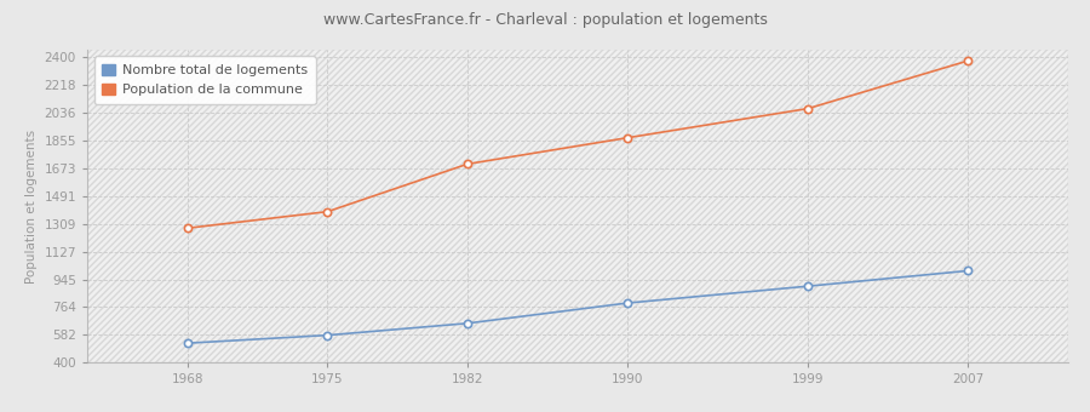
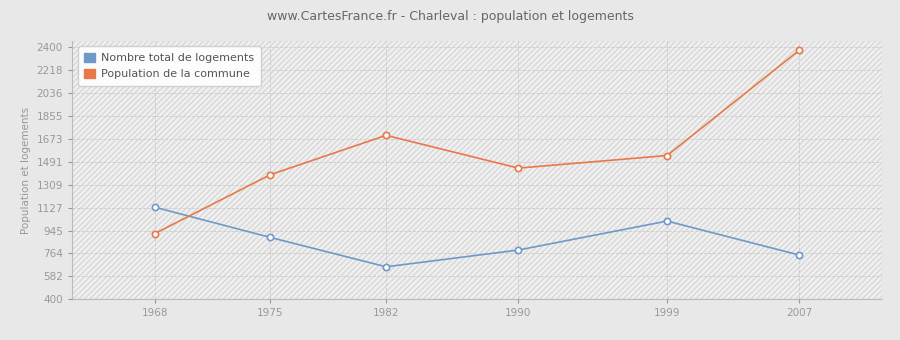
Nombre total de logements/1968: 530 -> 1130
Population de la commune/1968: 1280 -> 920
Nombre total de logements/1975: 580 -> 890
Population de la commune/1990: 1870 -> 1440
Nombre total de logements/1999: 900 -> 1020
Population de la commune/1999: 2060 -> 1540
Nombre total de logements/2007: 1000 -> 750
